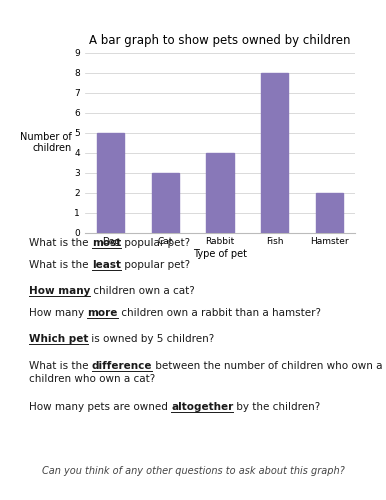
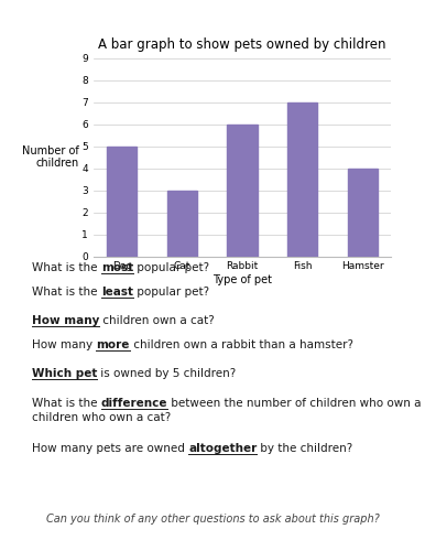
Rabbit: 4 -> 6
Fish: 8 -> 7
Hamster: 2 -> 4
